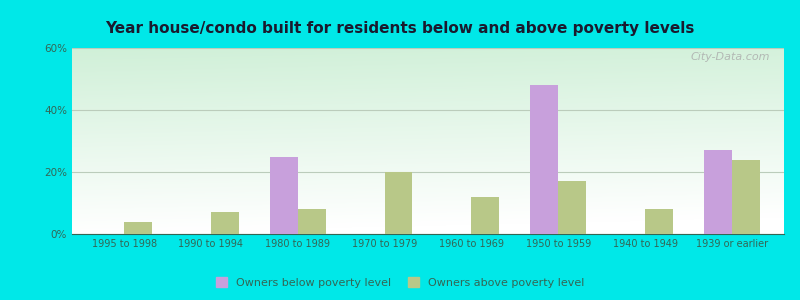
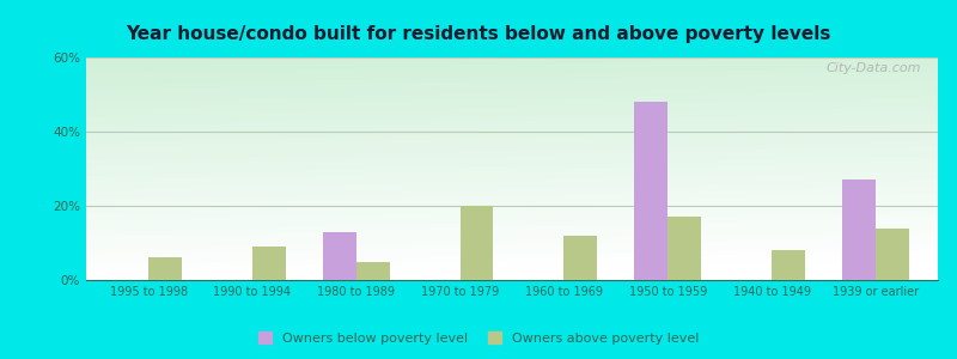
Owners above poverty level/1995 to 1998: 4% -> 6%
Owners above poverty level/1990 to 1994: 7% -> 9%
Owners below poverty level/1980 to 1989: 25% -> 13%
Owners above poverty level/1980 to 1989: 8% -> 5%
Owners above poverty level/1939 or earlier: 24% -> 14%
